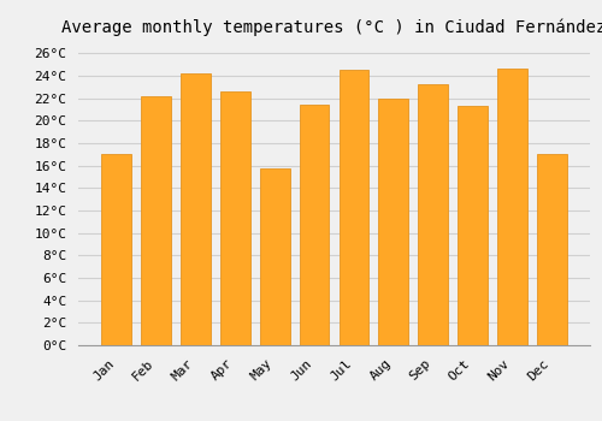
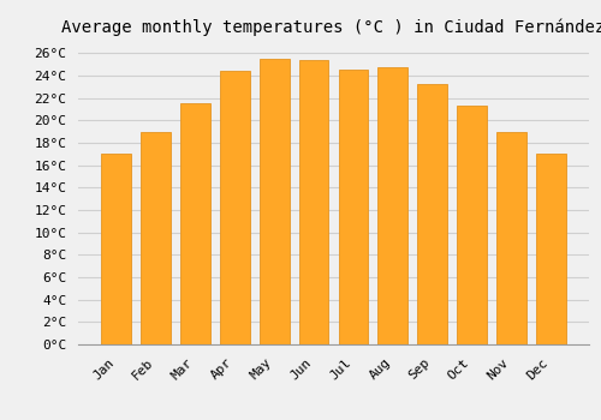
Feb: 22.2°C -> 19.0°C
Mar: 24.2°C -> 21.5°C
Apr: 22.6°C -> 24.4°C
May: 15.8°C -> 25.5°C
Jun: 21.4°C -> 25.4°C
Aug: 22.0°C -> 24.8°C
Nov: 24.6°C -> 19.0°C
